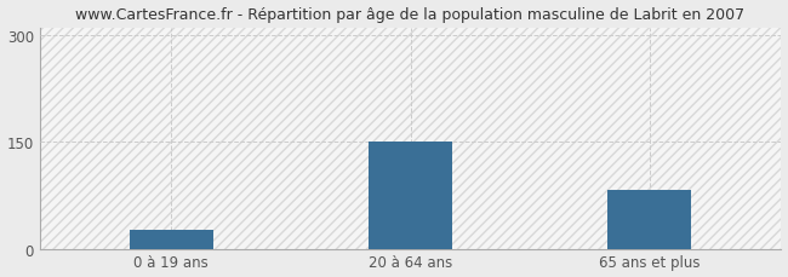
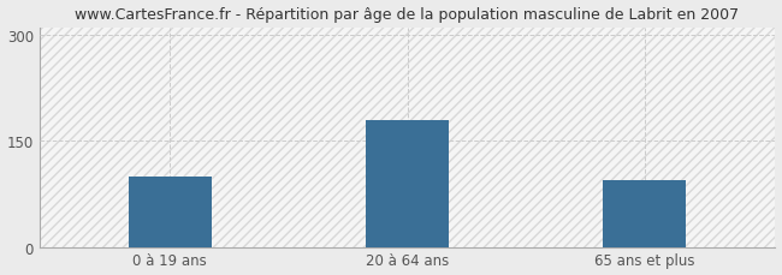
0 à 19 ans: 26 -> 100
20 à 64 ans: 150 -> 180
65 ans et plus: 82 -> 95
